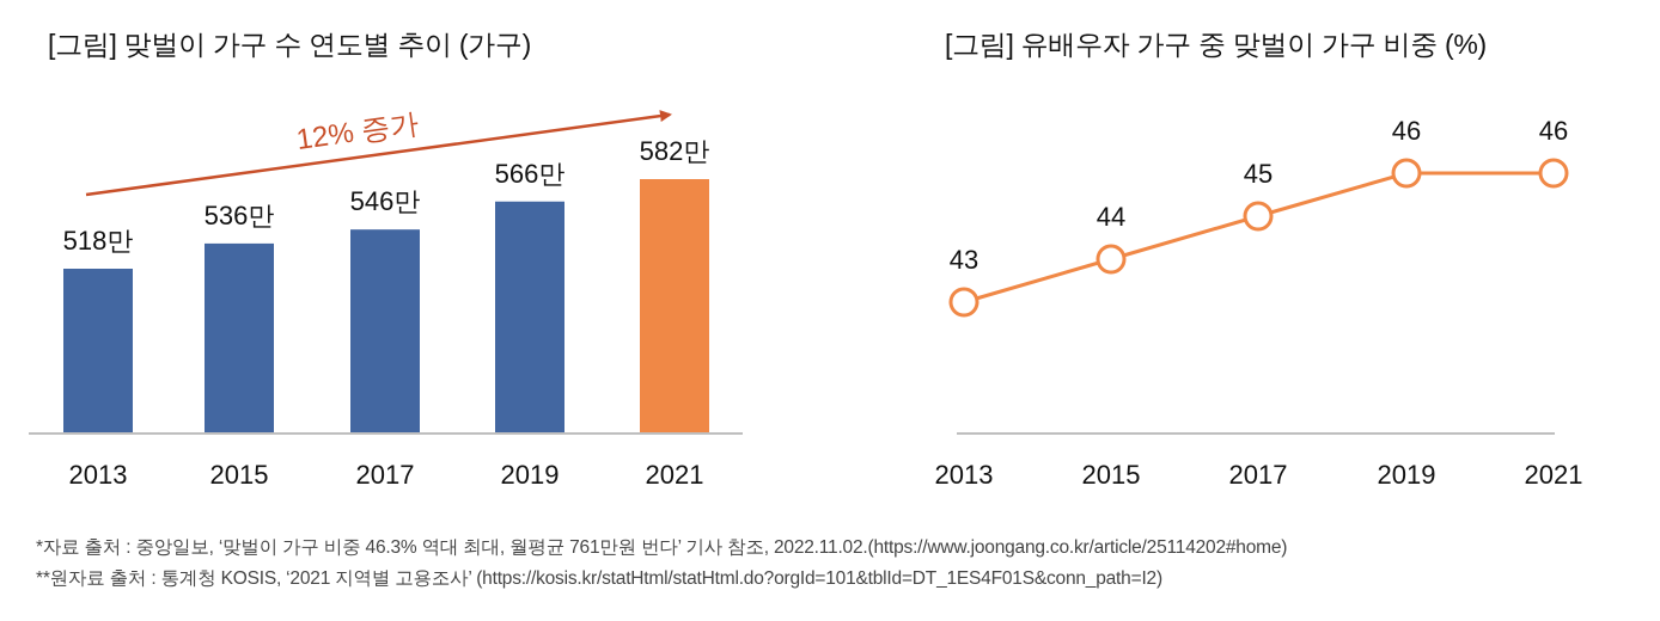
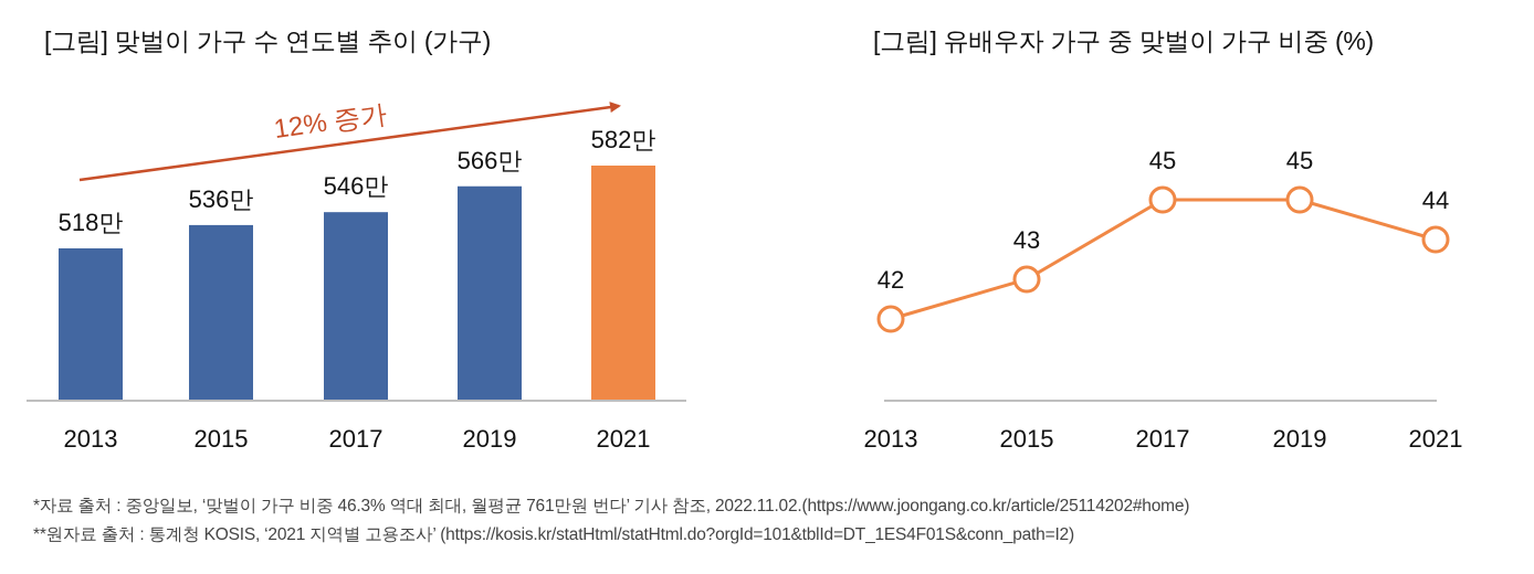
[그림] 유배우자 가구 중 맞벌이 가구 비중 (%)/2013: 43 -> 42
[그림] 유배우자 가구 중 맞벌이 가구 비중 (%)/2015: 44 -> 43
[그림] 유배우자 가구 중 맞벌이 가구 비중 (%)/2019: 46 -> 45
[그림] 유배우자 가구 중 맞벌이 가구 비중 (%)/2021: 46 -> 44
